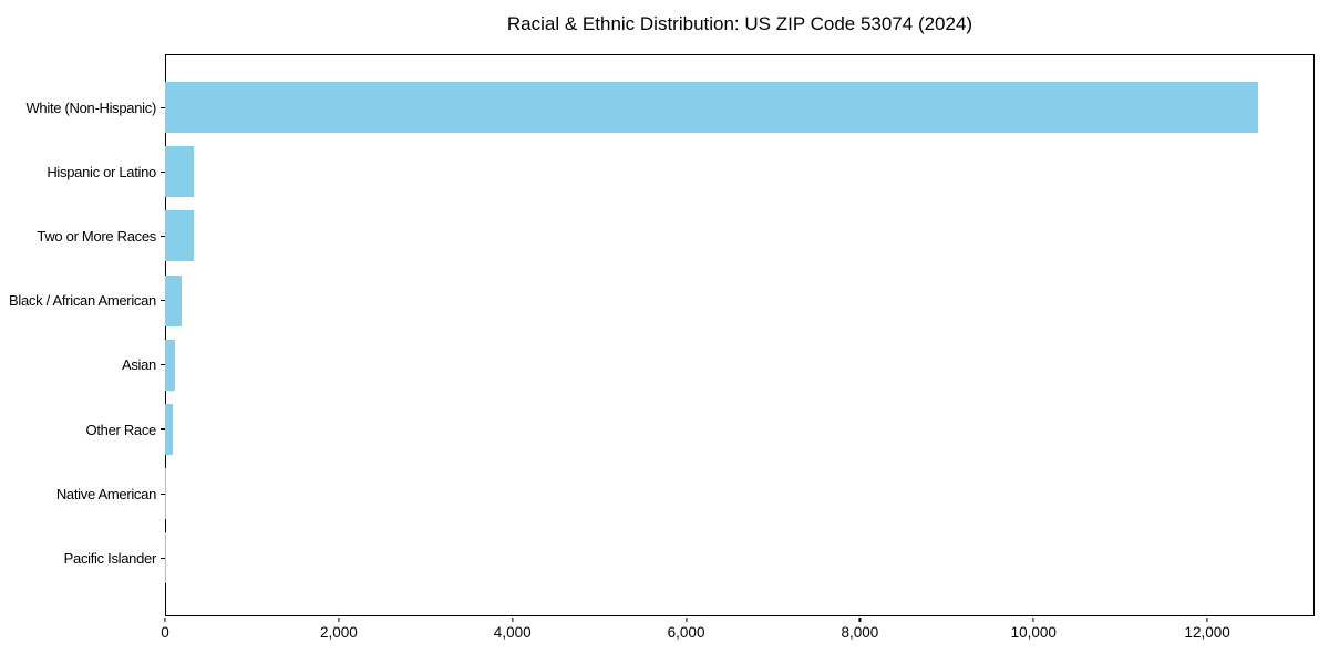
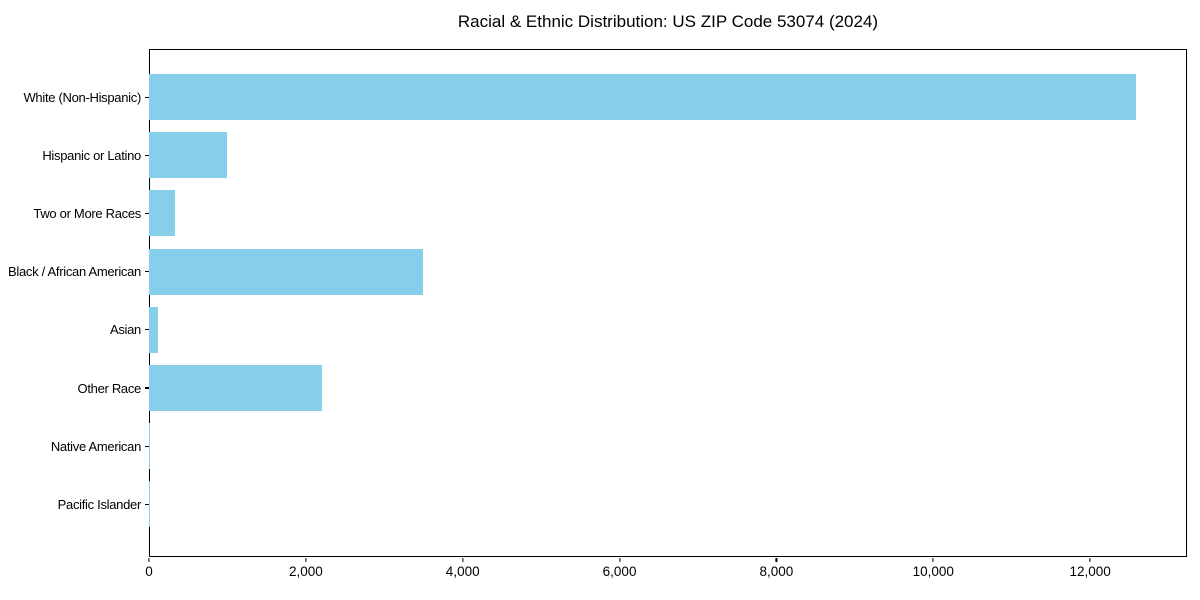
Hispanic or Latino: 300 -> 1000
Black / African American: 200 -> 3500
Other Race: 100 -> 2200
